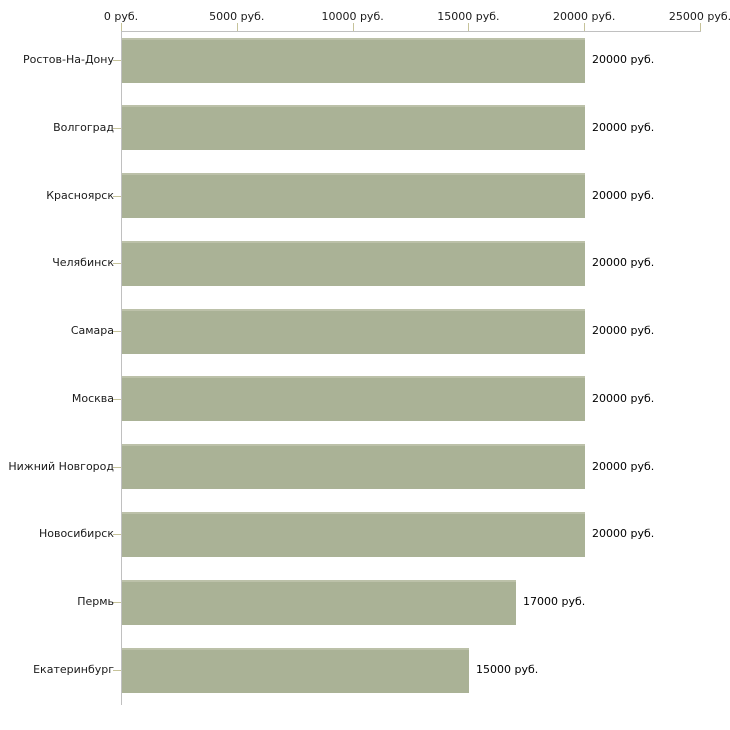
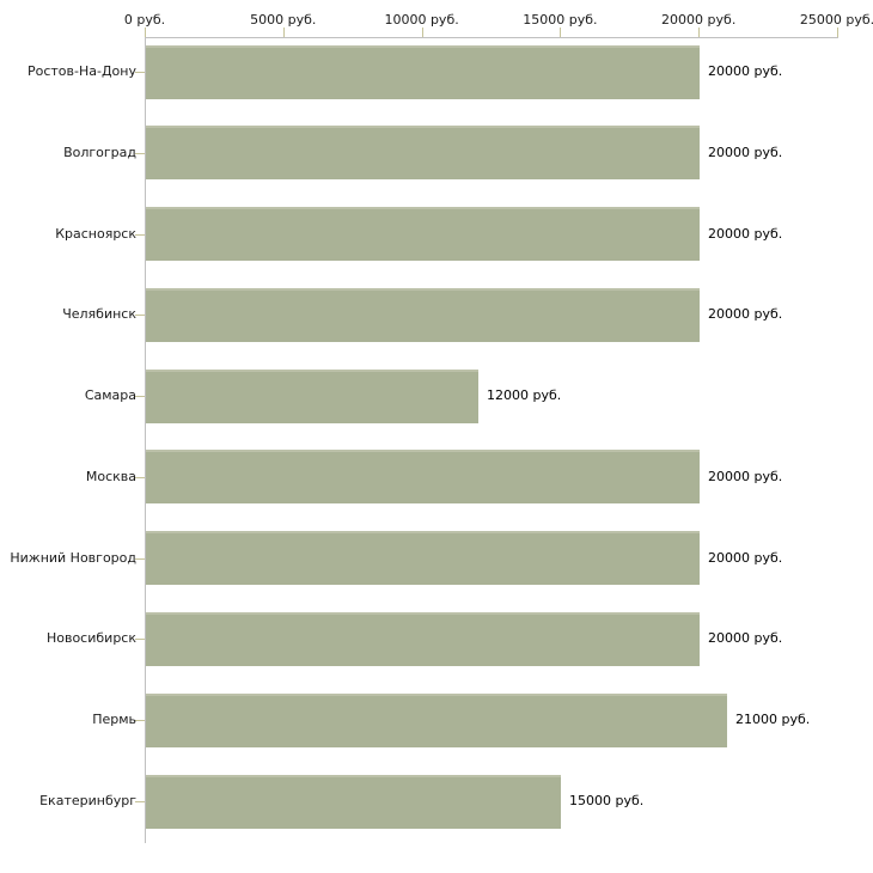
Самара: 20000 -> 12000
Пермь: 17000 -> 21000
